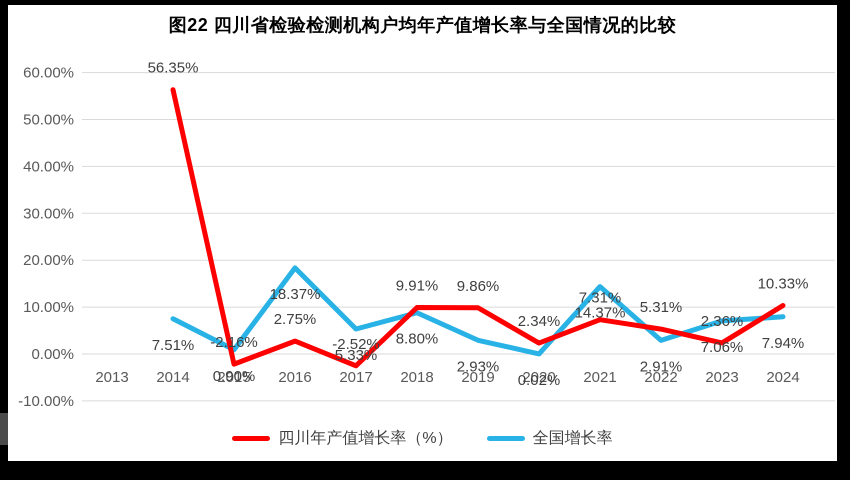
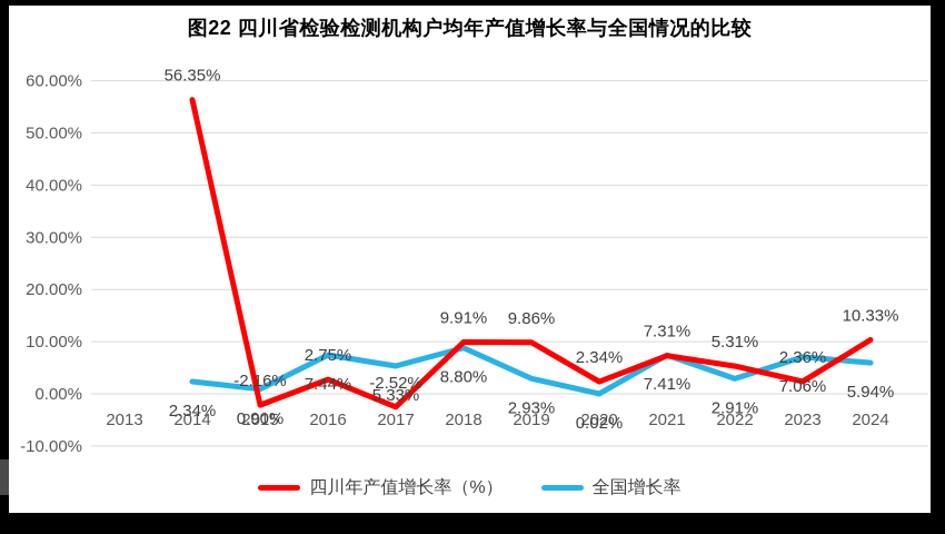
全国增长率/2014: 7.51% -> 2.34%
全国增长率/2016: 18.37% -> 7.44%
全国增长率/2021: 14.37% -> 7.41%
全国增长率/2024: 7.94% -> 5.94%
